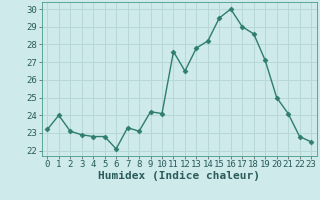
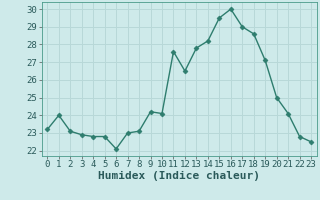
7: 23.3 -> 23.0
